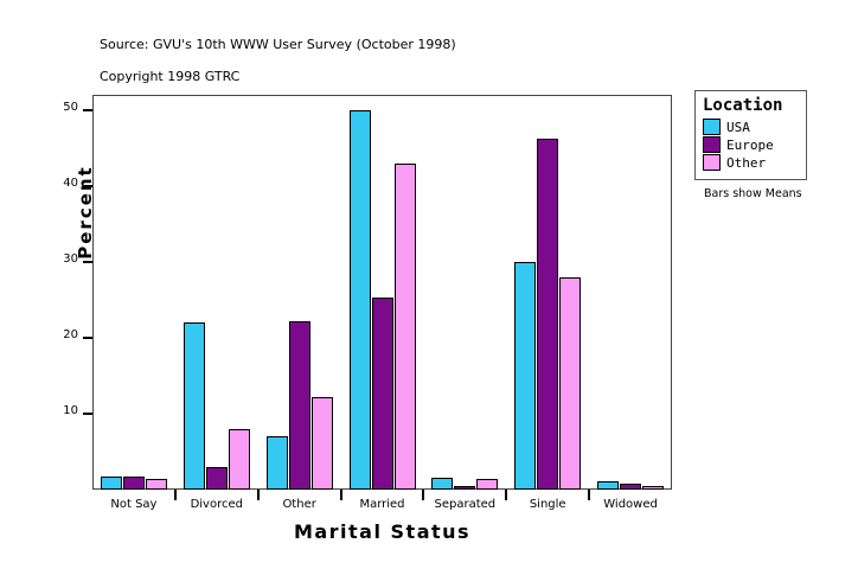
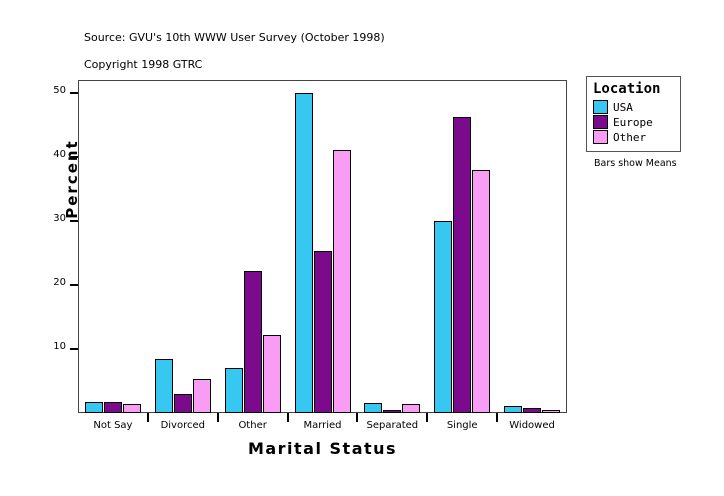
USA/Divorced: 22 -> 8
Other/Divorced: 8 -> 5
Other/Married: 43 -> 41
Other/Single: 28 -> 38
